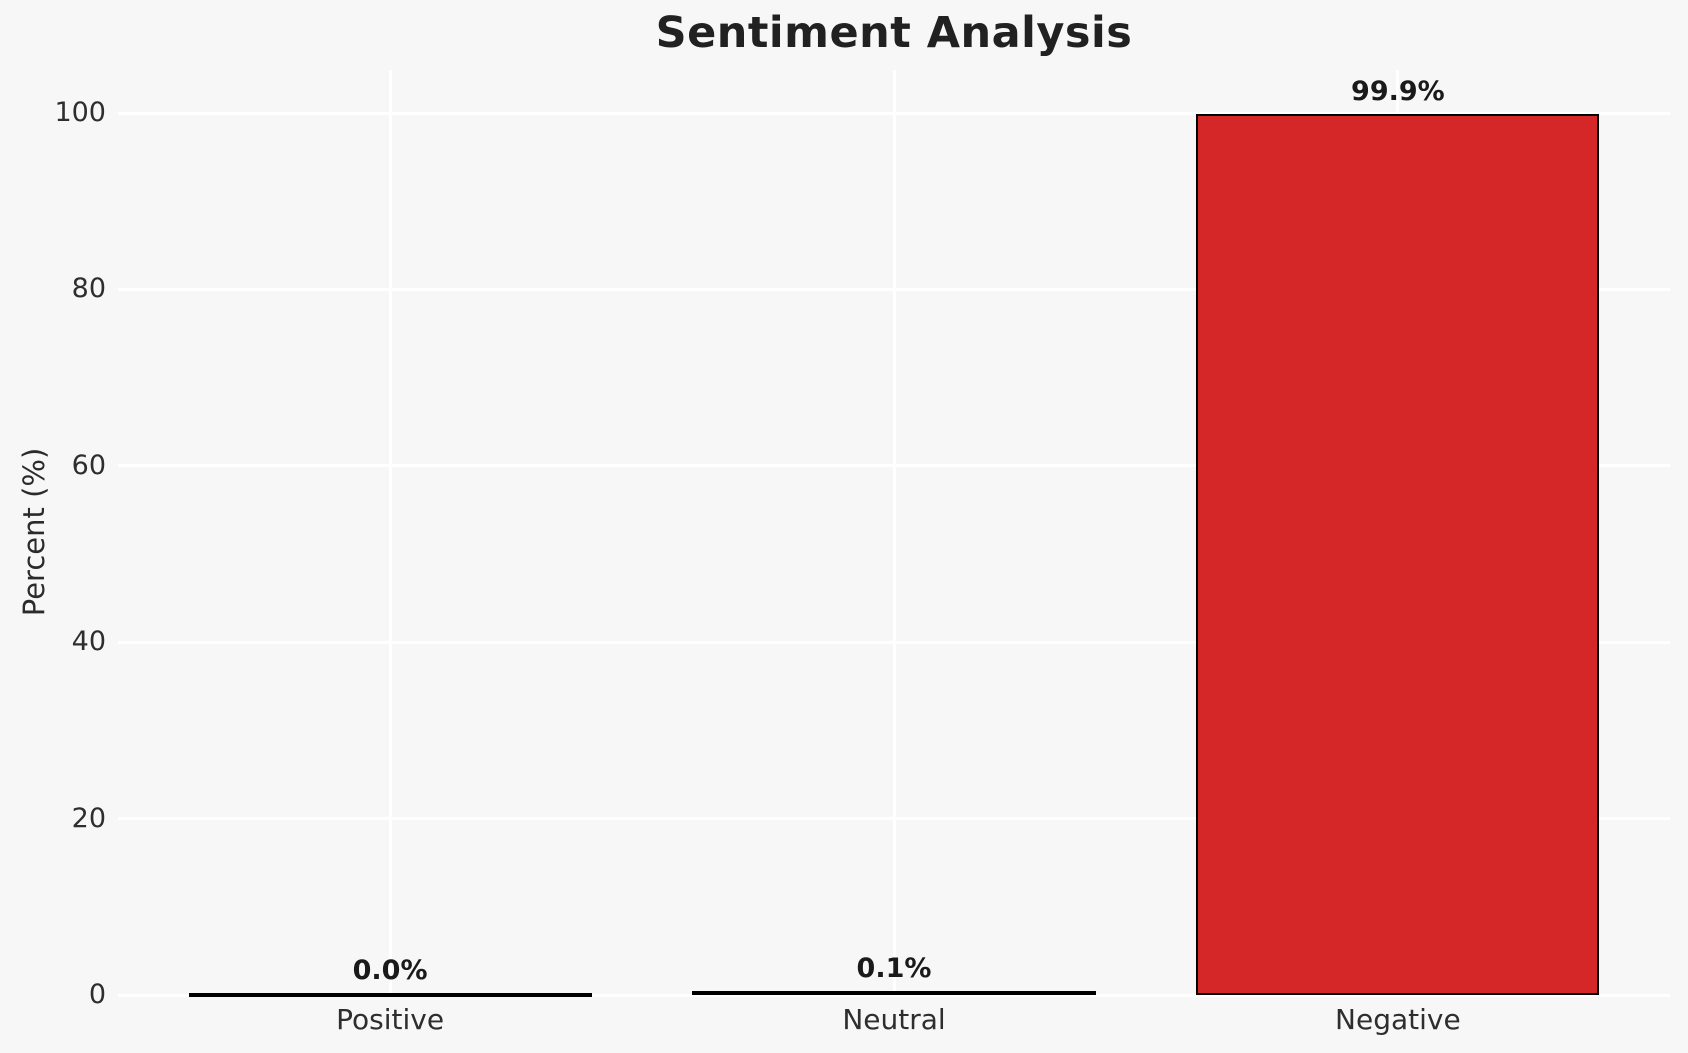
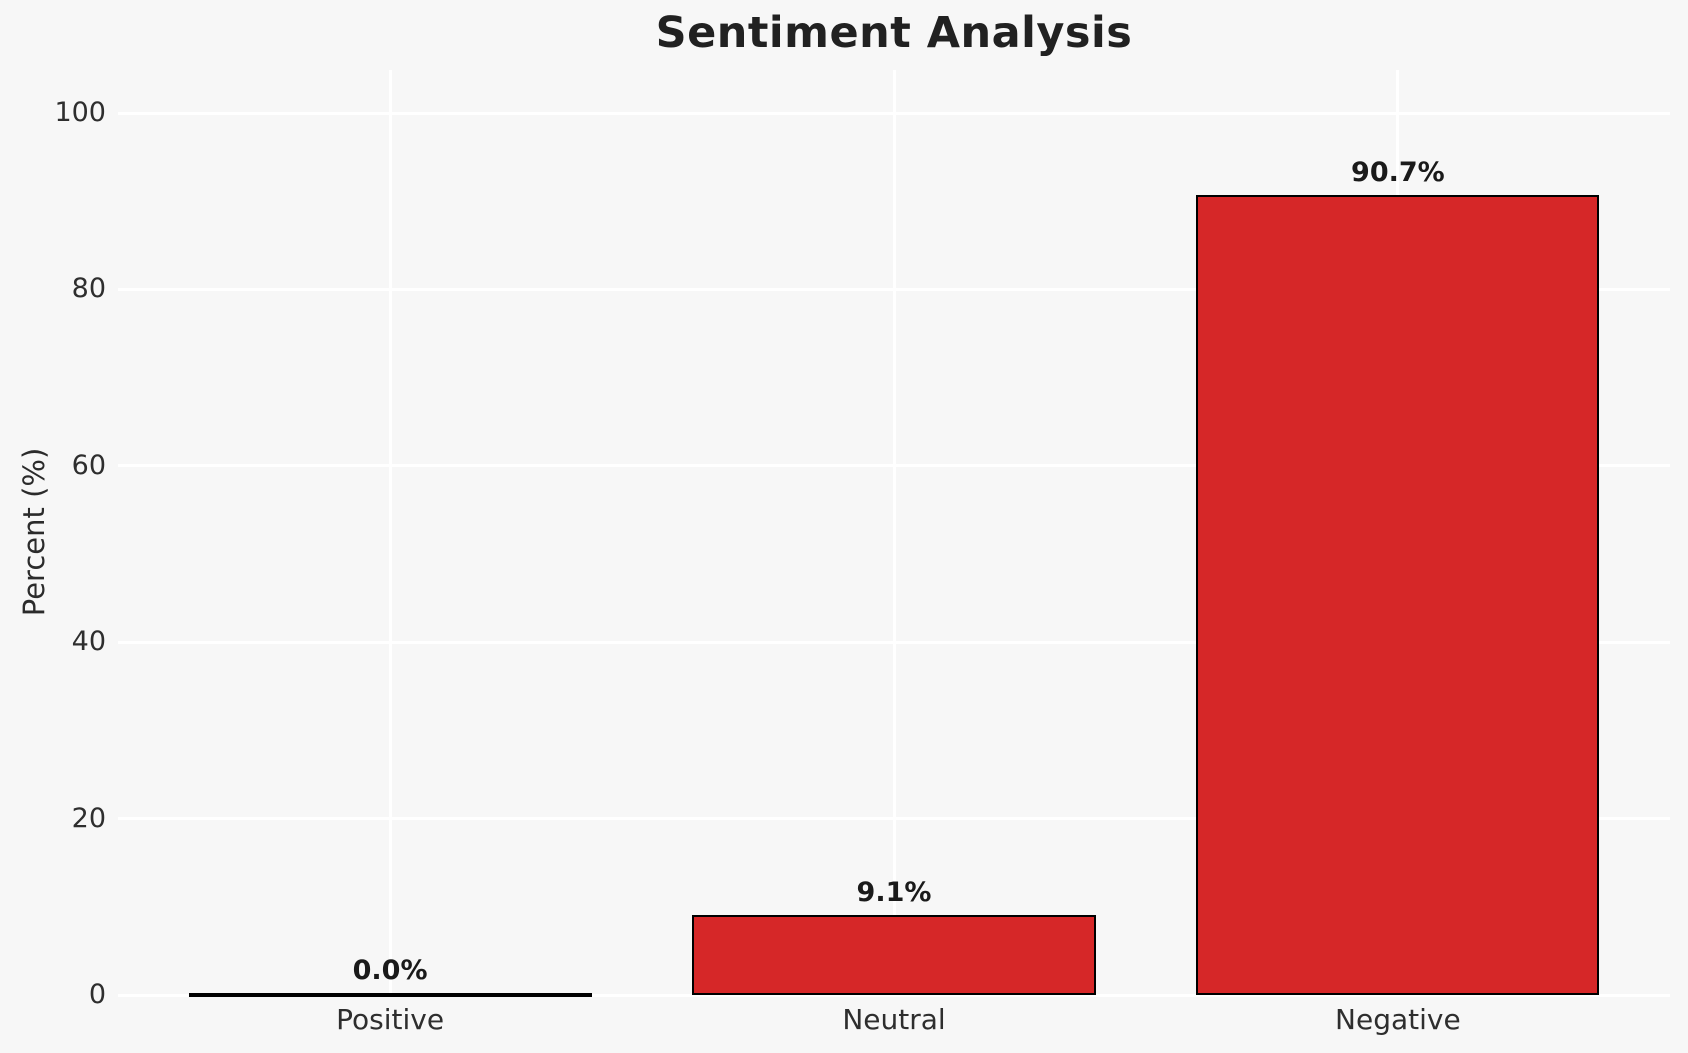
Neutral: 0.1% -> 9.1%
Negative: 99.9% -> 90.7%
